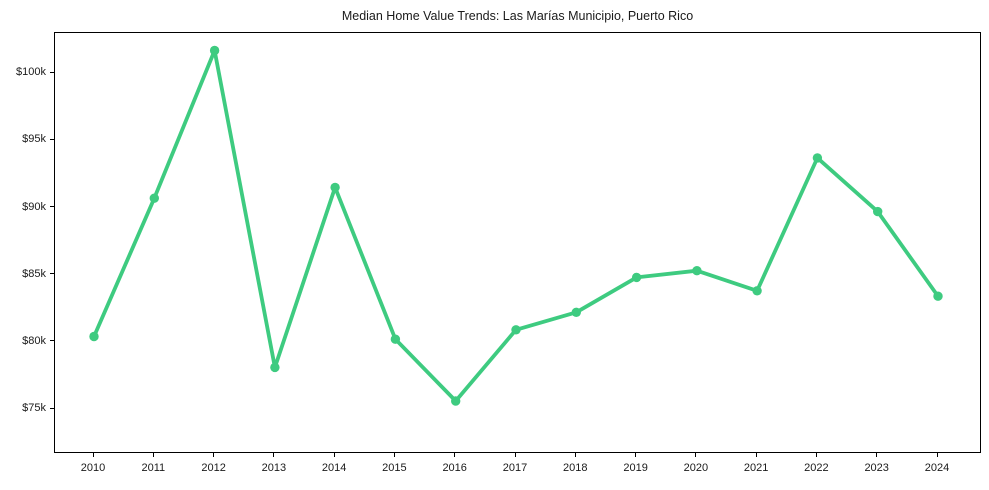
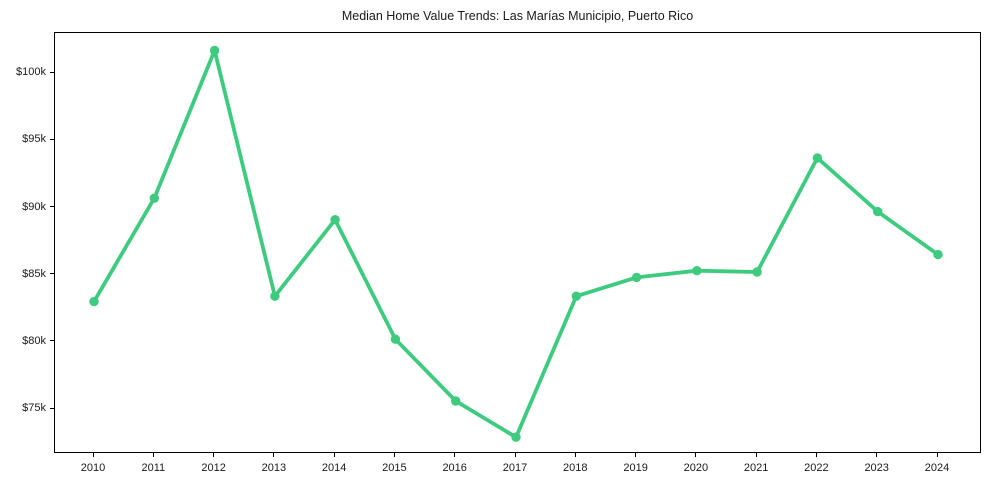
2010: $80.4k -> $83.0k
2013: $78.1k -> $83.4k
2014: $91.5k -> $89.1k
2017: $80.9k -> $72.9k
2018: $82.2k -> $83.4k
2021: $83.8k -> $85.2k
2024: $83.4k -> $86.5k
